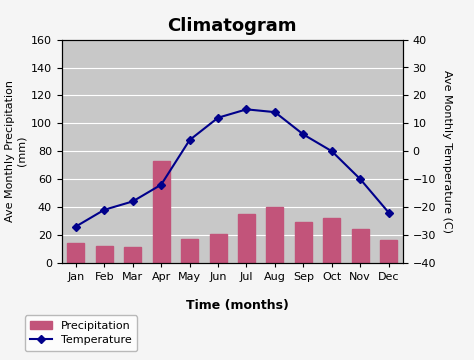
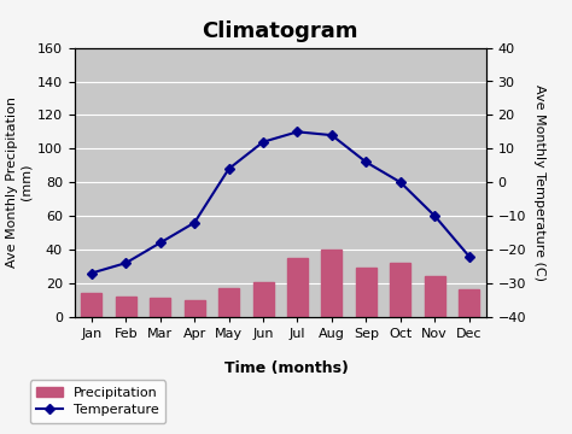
Temperature/Feb: -21 -> -24
Precipitation/Apr: 73 -> 10
